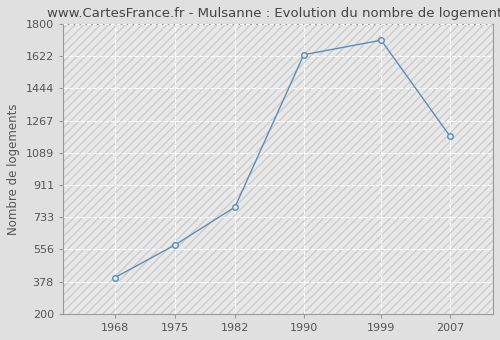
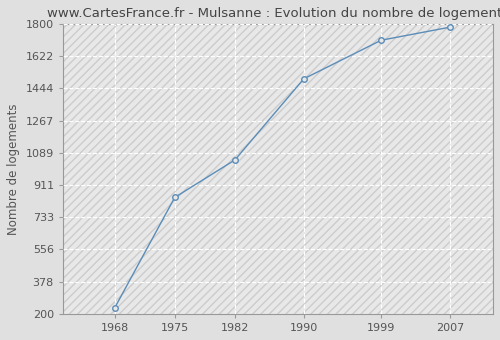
1968: 400 -> 230
1975: 580 -> 840
1982: 790 -> 1050
1990: 1630 -> 1500
2007: 1180 -> 1780
